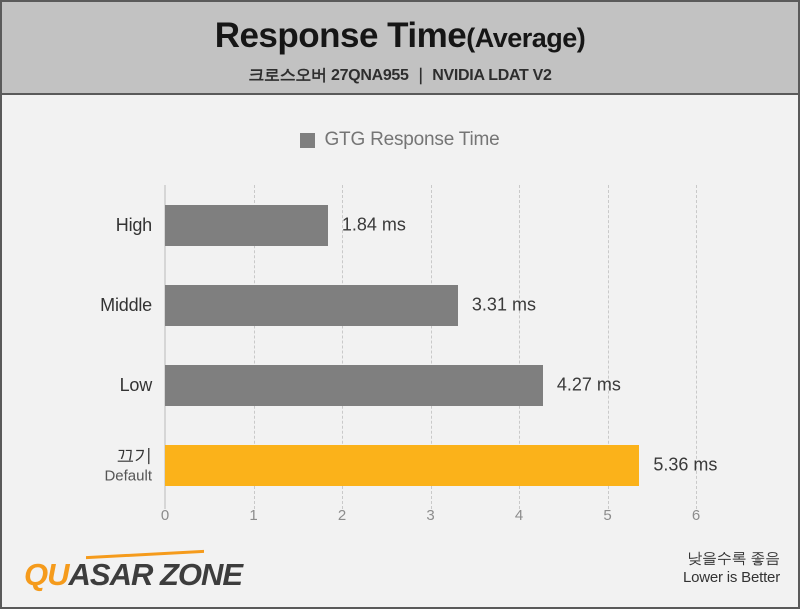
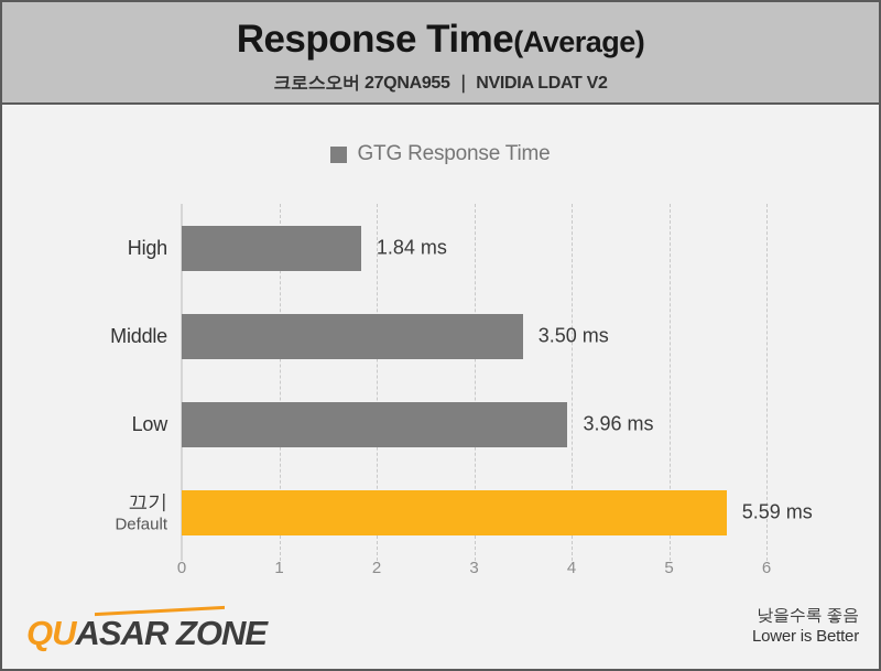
Middle: 3.31 -> 3.50
Low: 4.27 -> 3.96
끄기: 5.36 -> 5.59
